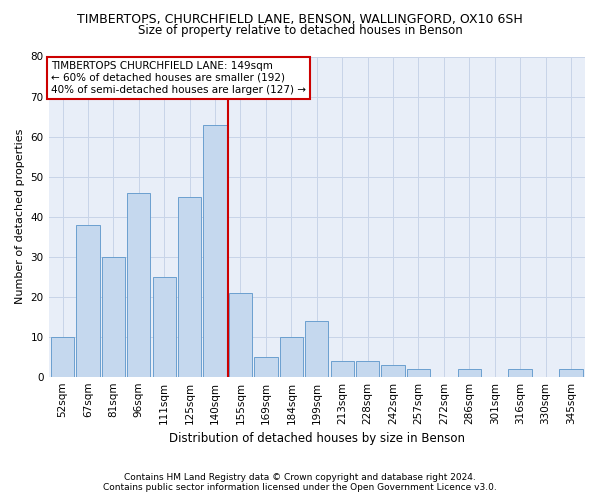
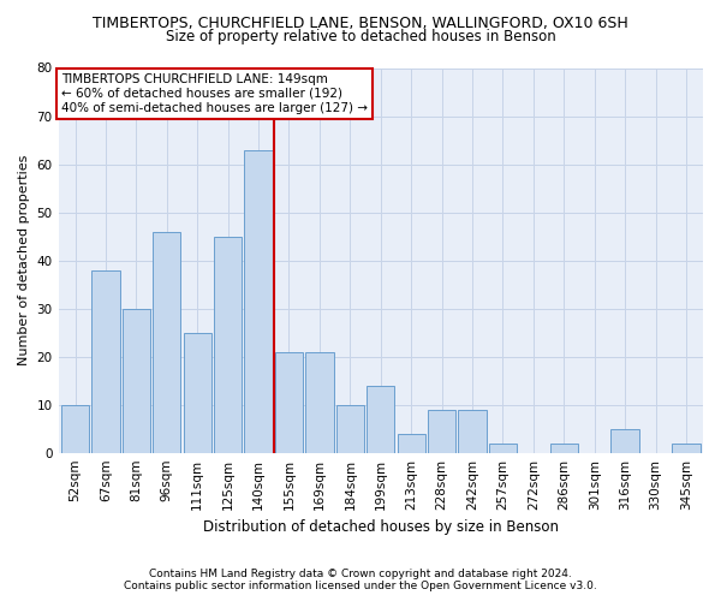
169sqm: 5 -> 21
228sqm: 4 -> 9
242sqm: 3 -> 9
316sqm: 2 -> 5
